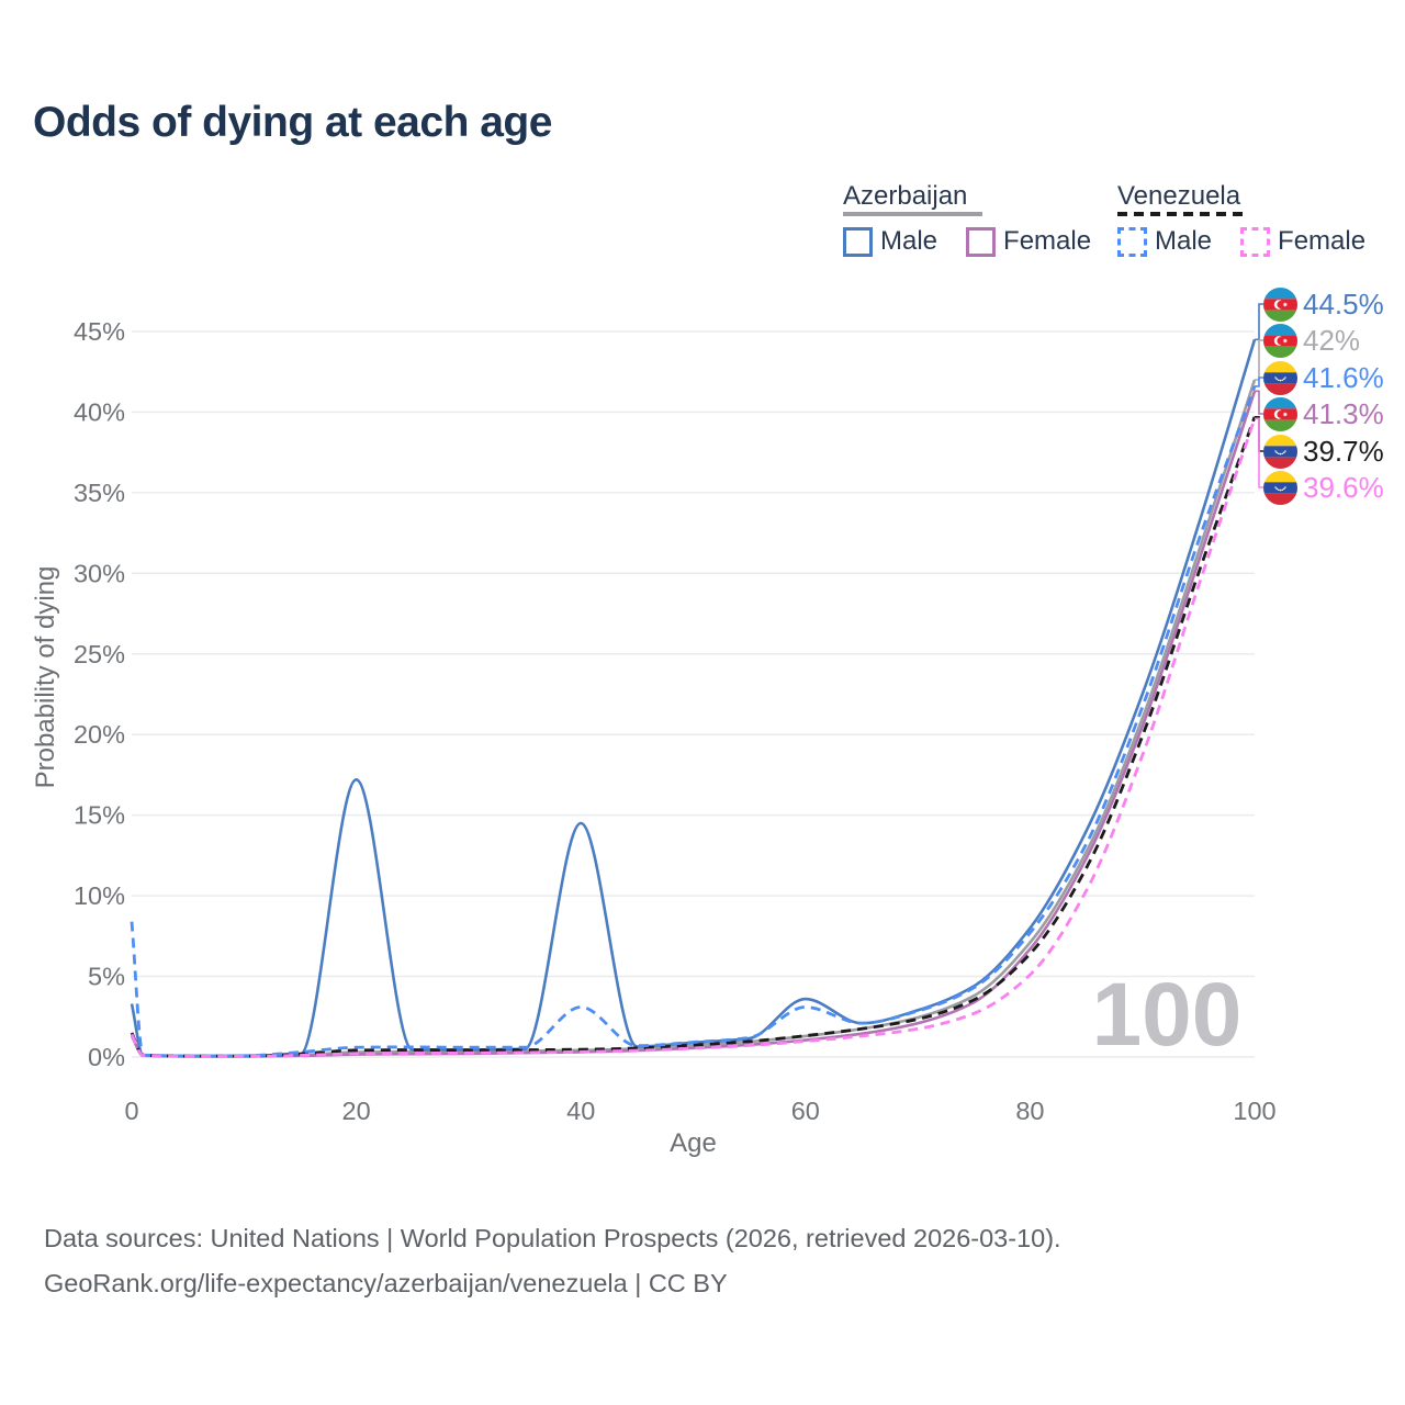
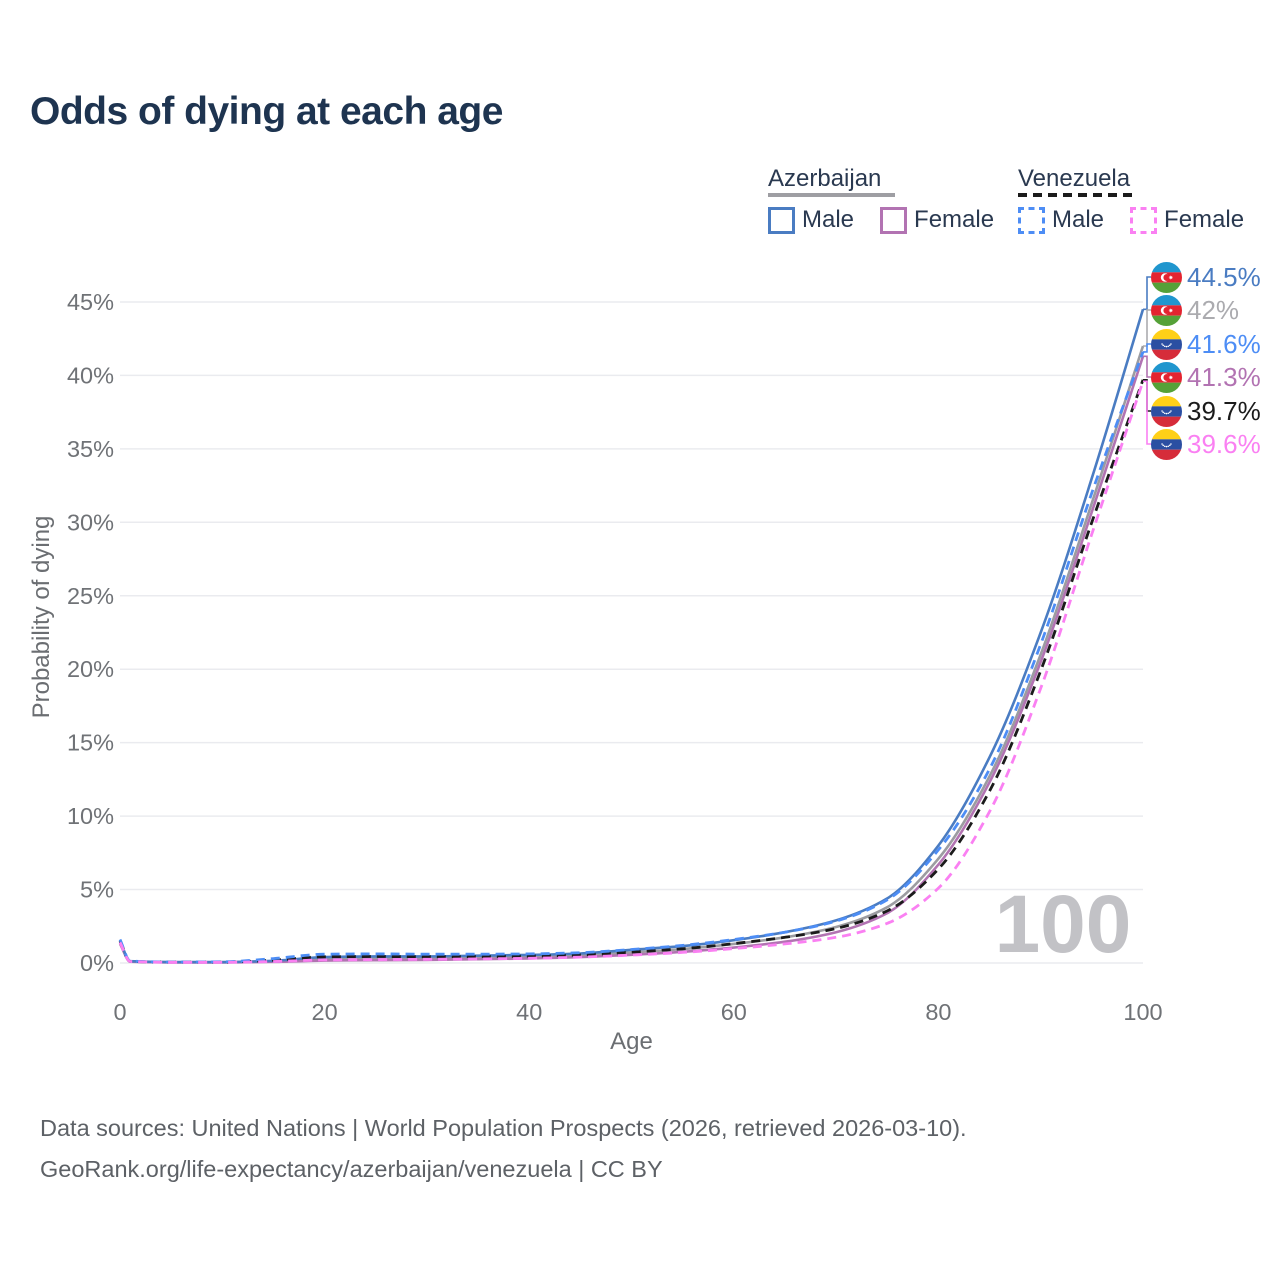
Azerbaijan Male/0: 3.3% -> 1.5%
Venezuela Male/0: 8.4% -> 1.6%
Azerbaijan Male/20: 17.2% -> 0.4%
Azerbaijan Male/40: 14.5% -> 0.6%
Venezuela Male/40: 3.1% -> 0.6%
Azerbaijan Male/60: 3.6% -> 1.6%
Venezuela Male/60: 3.1% -> 1.6%
